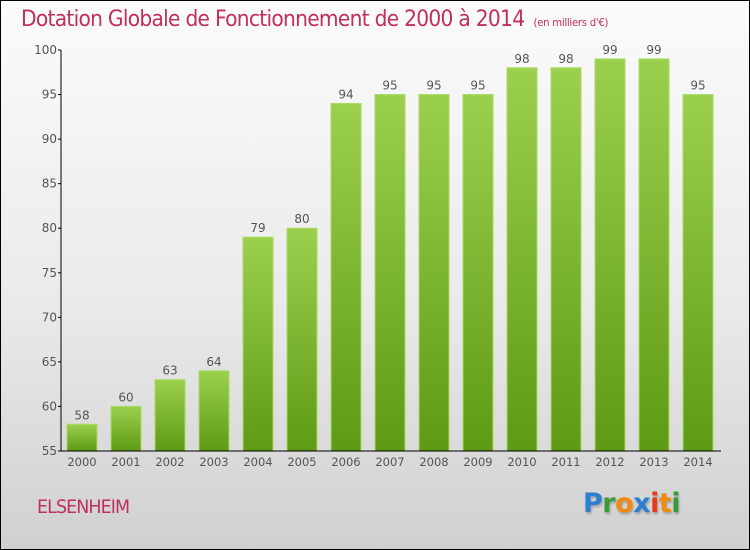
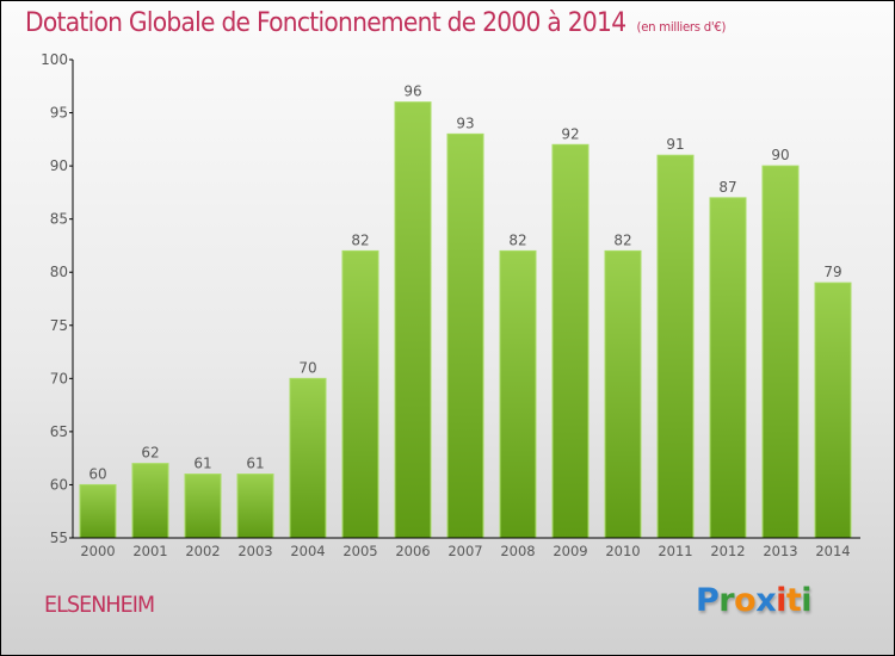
2000: 58 -> 60
2001: 60 -> 62
2002: 63 -> 61
2003: 64 -> 61
2004: 79 -> 70
2005: 80 -> 82
2006: 94 -> 96
2007: 95 -> 93
2008: 95 -> 82
2009: 95 -> 92
2010: 98 -> 82
2011: 98 -> 91
2012: 99 -> 87
2013: 99 -> 90
2014: 95 -> 79
